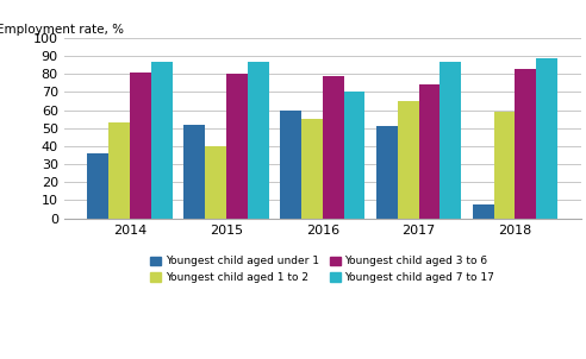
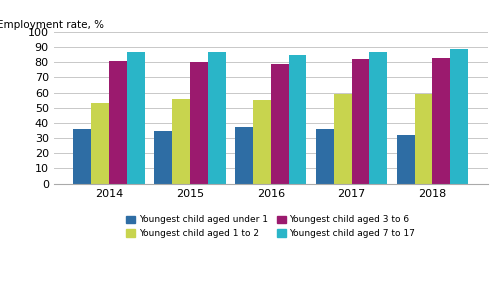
Youngest child aged under 1/2015: 52 -> 35
Youngest child aged 1 to 2/2015: 40 -> 56
Youngest child aged under 1/2016: 60 -> 37
Youngest child aged 7 to 17/2016: 70 -> 85
Youngest child aged under 1/2017: 51 -> 36
Youngest child aged 1 to 2/2017: 65 -> 59
Youngest child aged 3 to 6/2017: 74 -> 82
Youngest child aged under 1/2018: 8 -> 32
